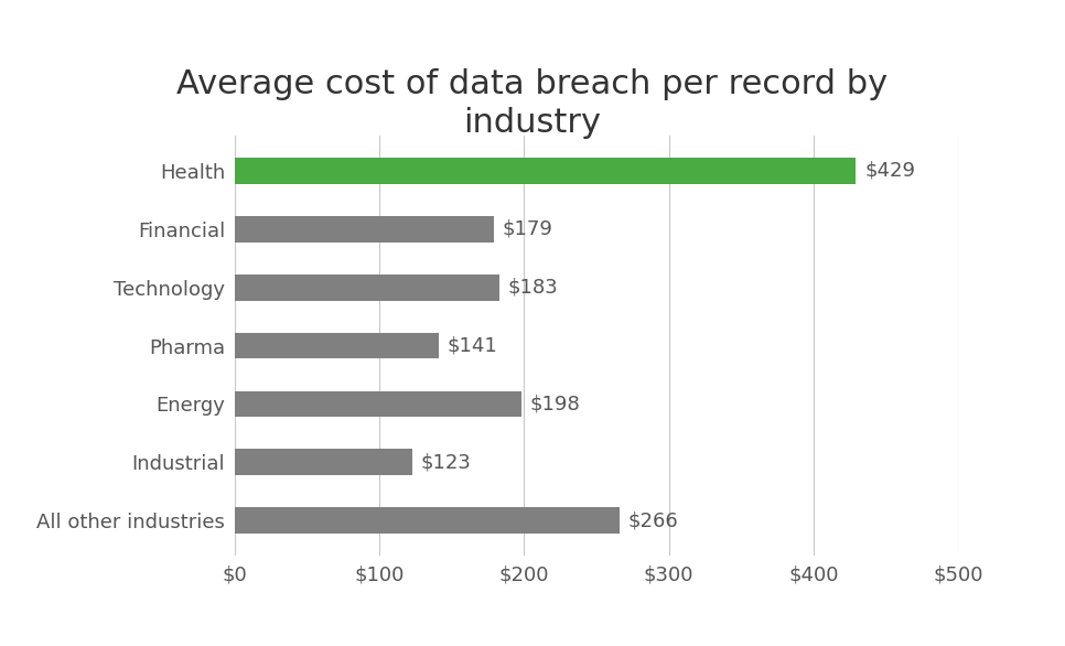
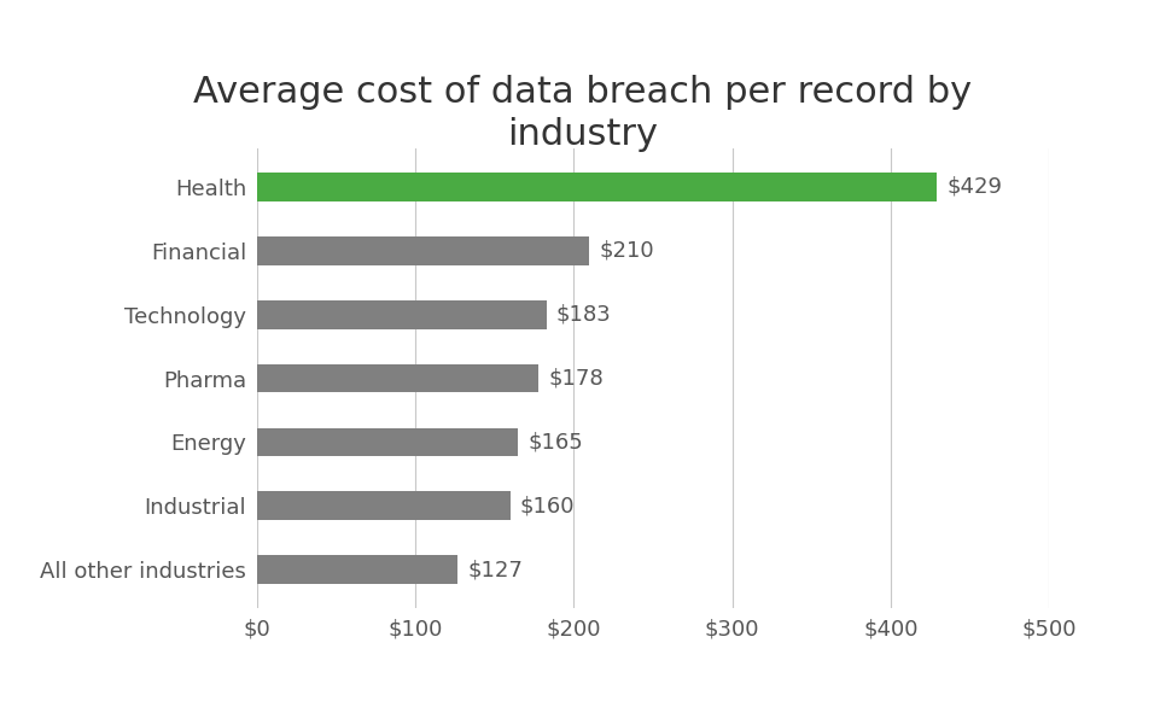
Financial: $179 -> $210
Pharma: $141 -> $178
Energy: $198 -> $165
Industrial: $123 -> $160
All other industries: $266 -> $127
